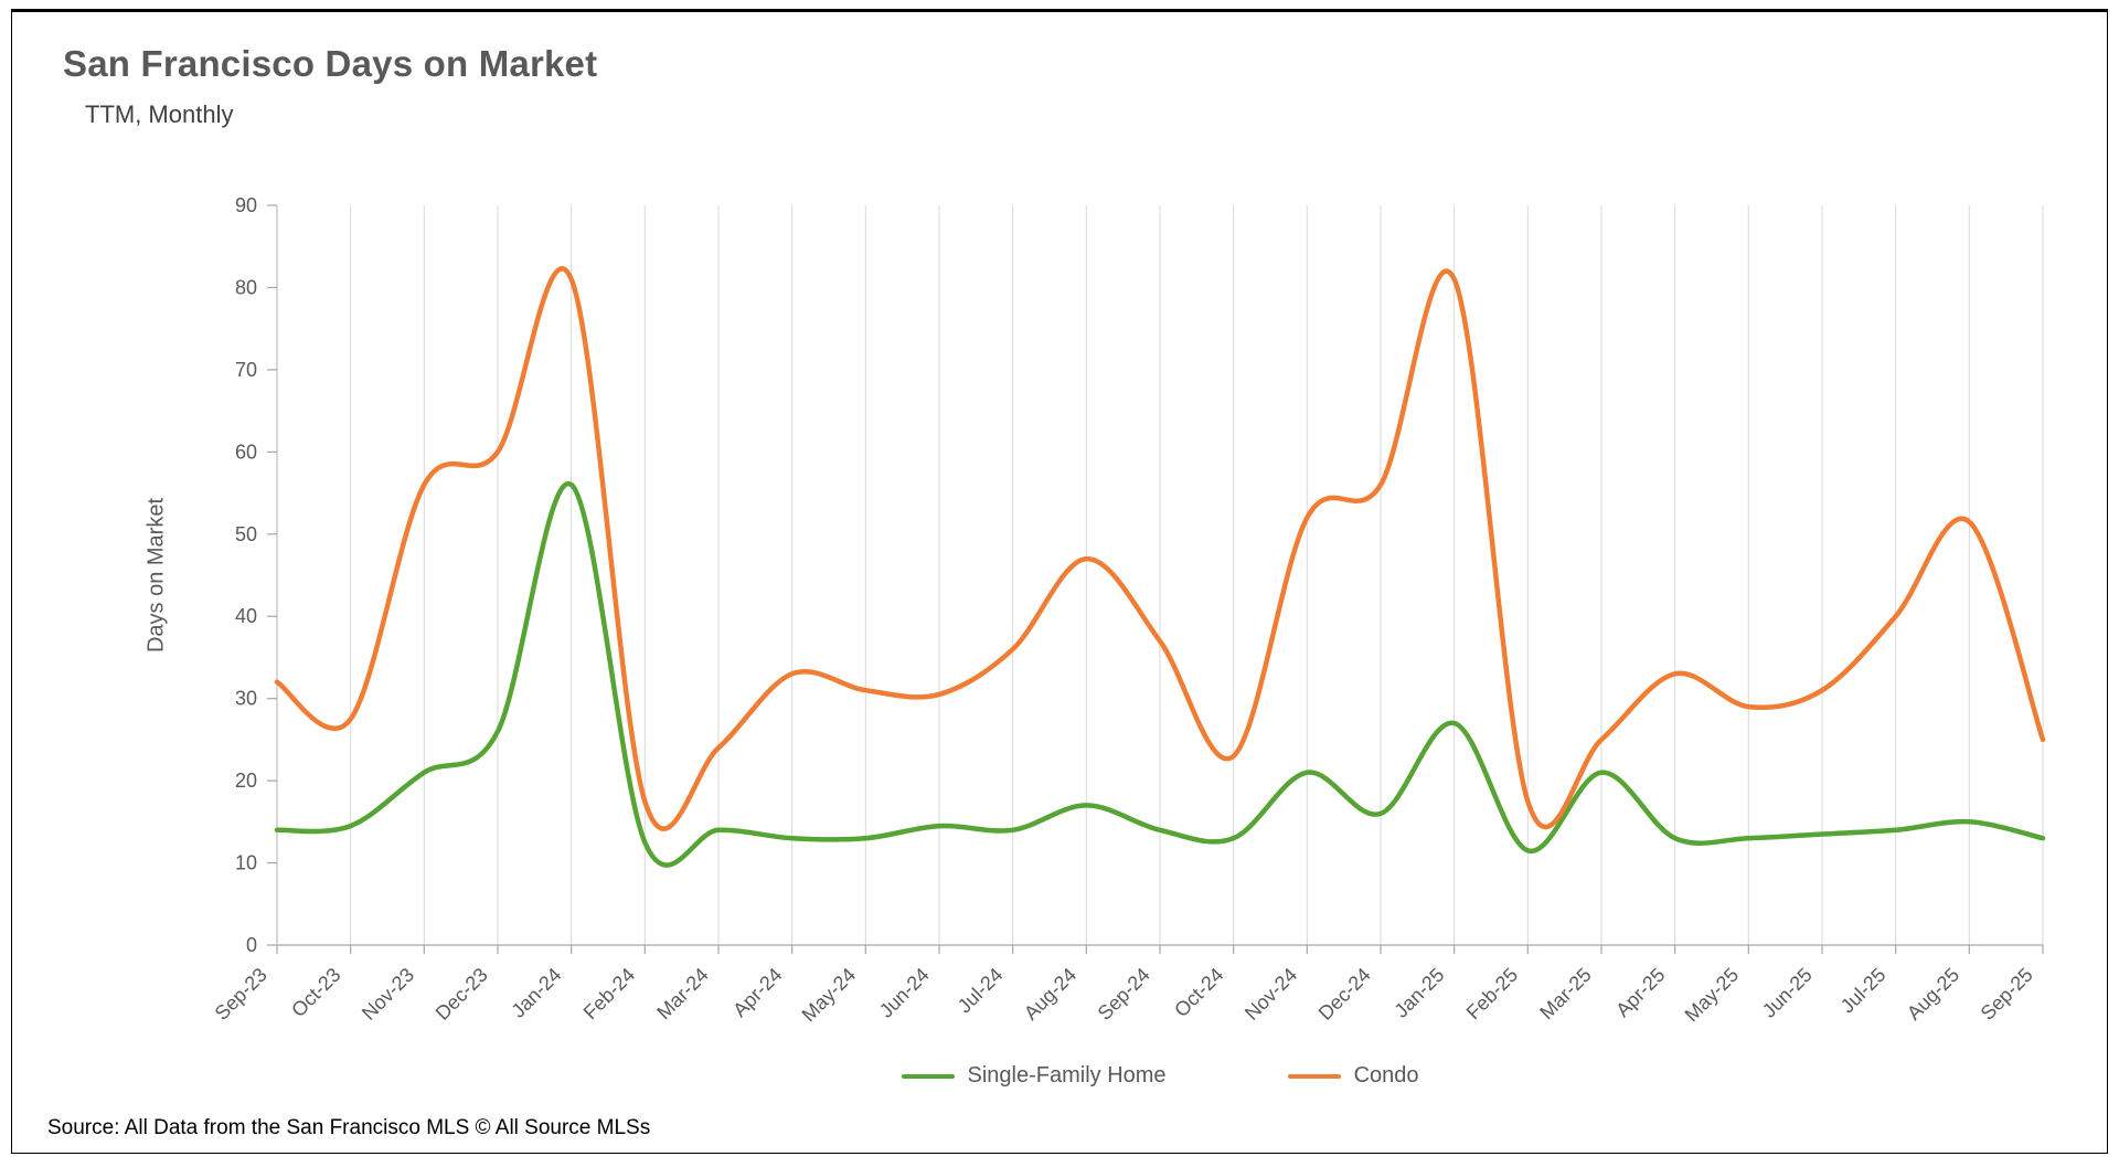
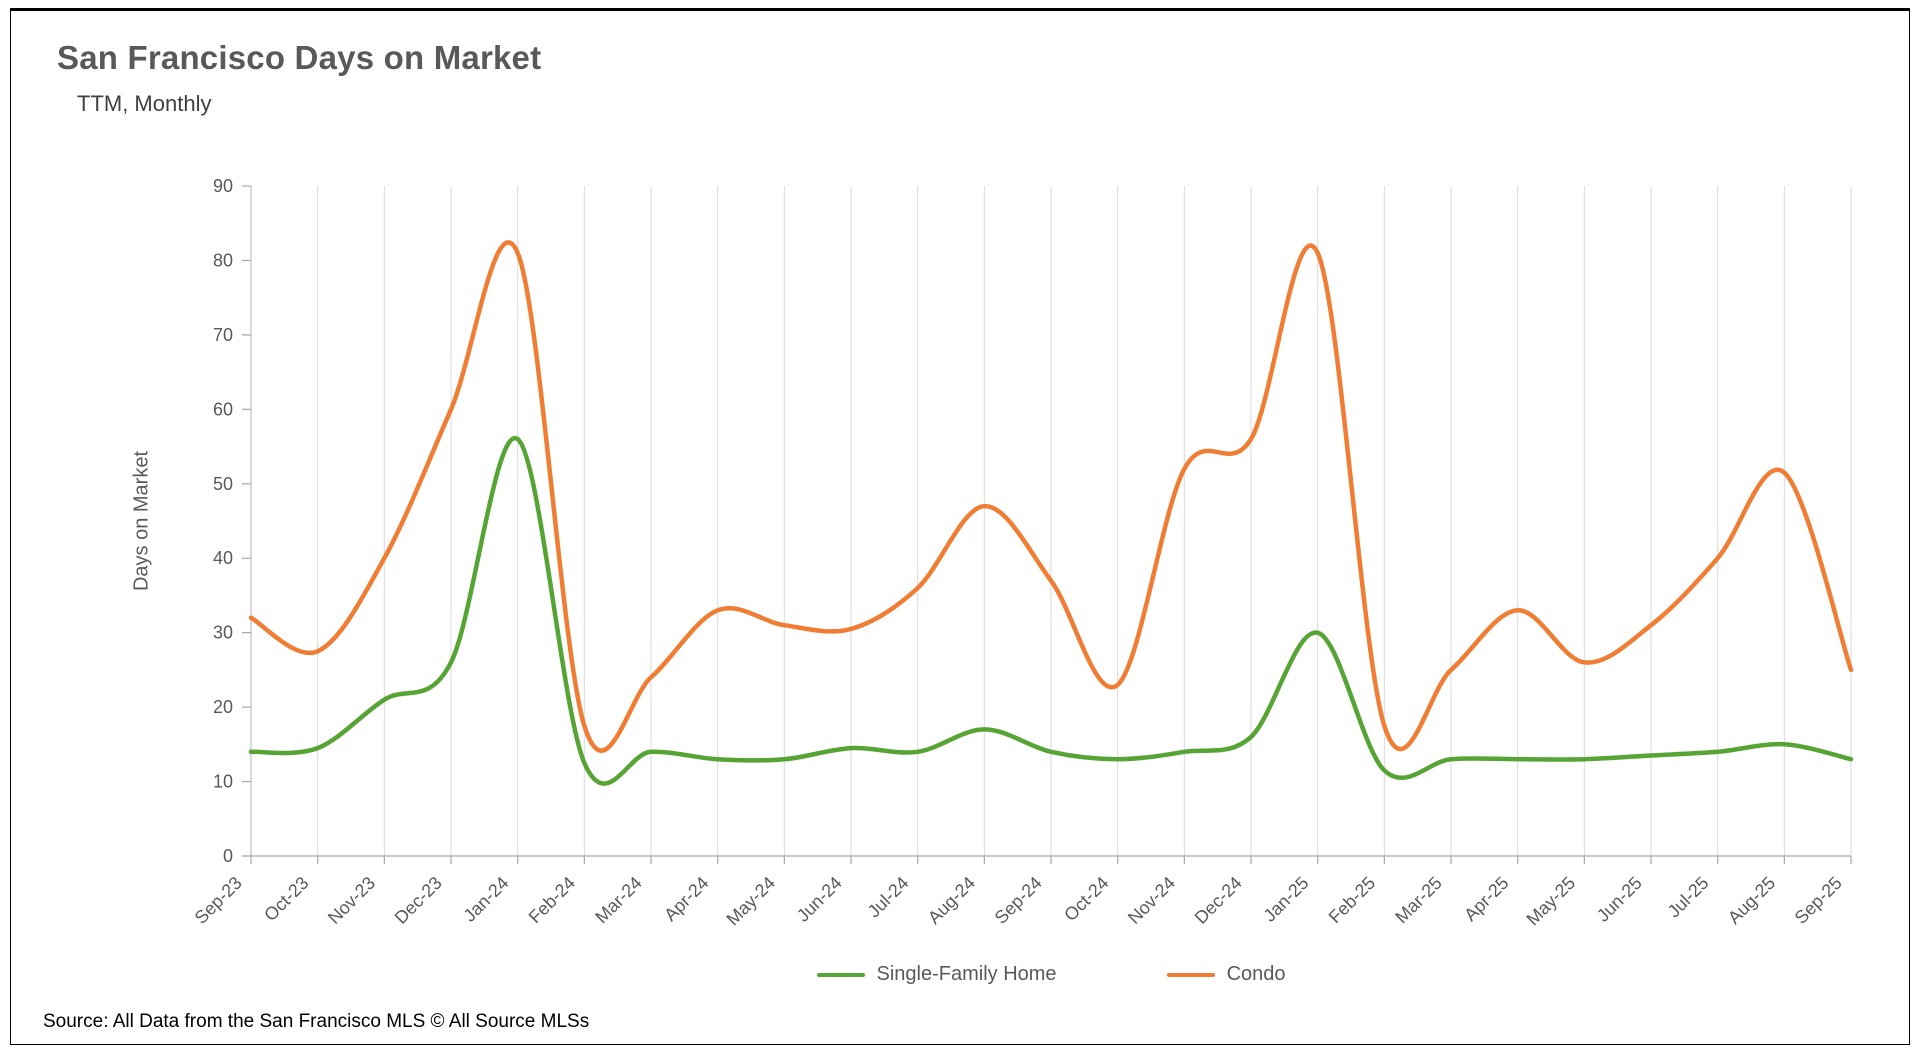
Condo/Nov-23: 56 -> 40
Single-Family Home/Nov-24: 21 -> 14
Single-Family Home/Jan-25: 27 -> 30
Single-Family Home/Mar-25: 21 -> 13
Condo/May-25: 29 -> 26
